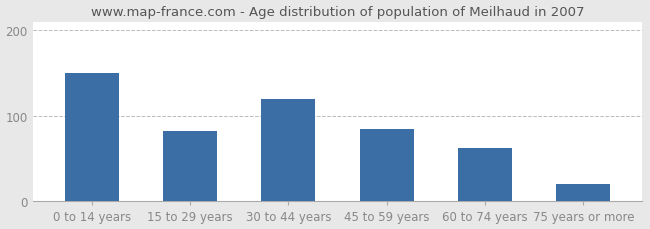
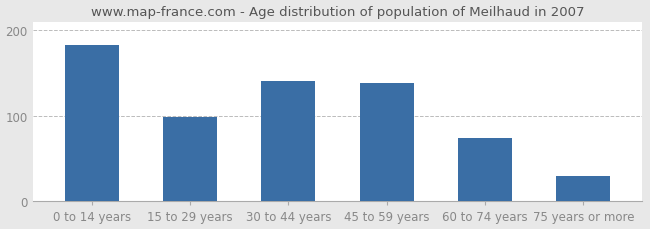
0 to 14 years: 150 -> 182
15 to 29 years: 82 -> 98
30 to 44 years: 120 -> 140
45 to 59 years: 85 -> 138
60 to 74 years: 62 -> 74
75 years or more: 20 -> 30
